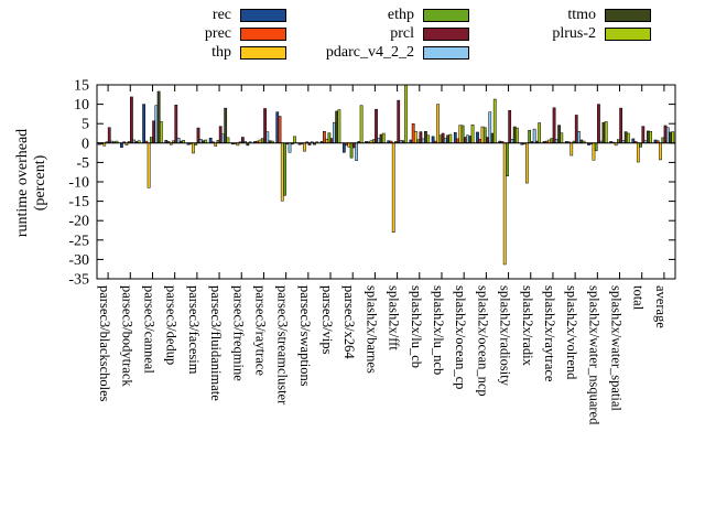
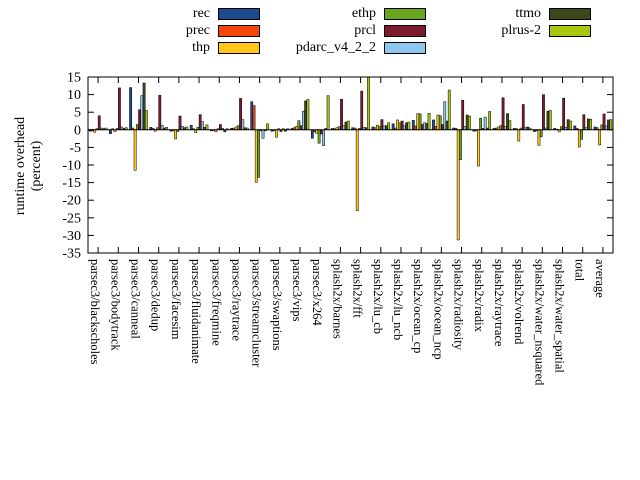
rec/parsec3/canneal: 10 -> 12
ttmo/parsec3/fluidanimate: 9 -> 1
prec/parsec3/vips: 3 -> 1
prec/splash2x/lu_cb: 5 -> 1
thp/splash2x/lu_cb: 3 -> 1
ttmo/splash2x/lu_cb: 3 -> 1
thp/splash2x/lu_ncb: 10 -> 3
pdarc_v4_2_2/splash2x/volrend: 3 -> 1
ethp/total: -1 -> -3
pdarc_v4_2_2/average: 4 -> 1
